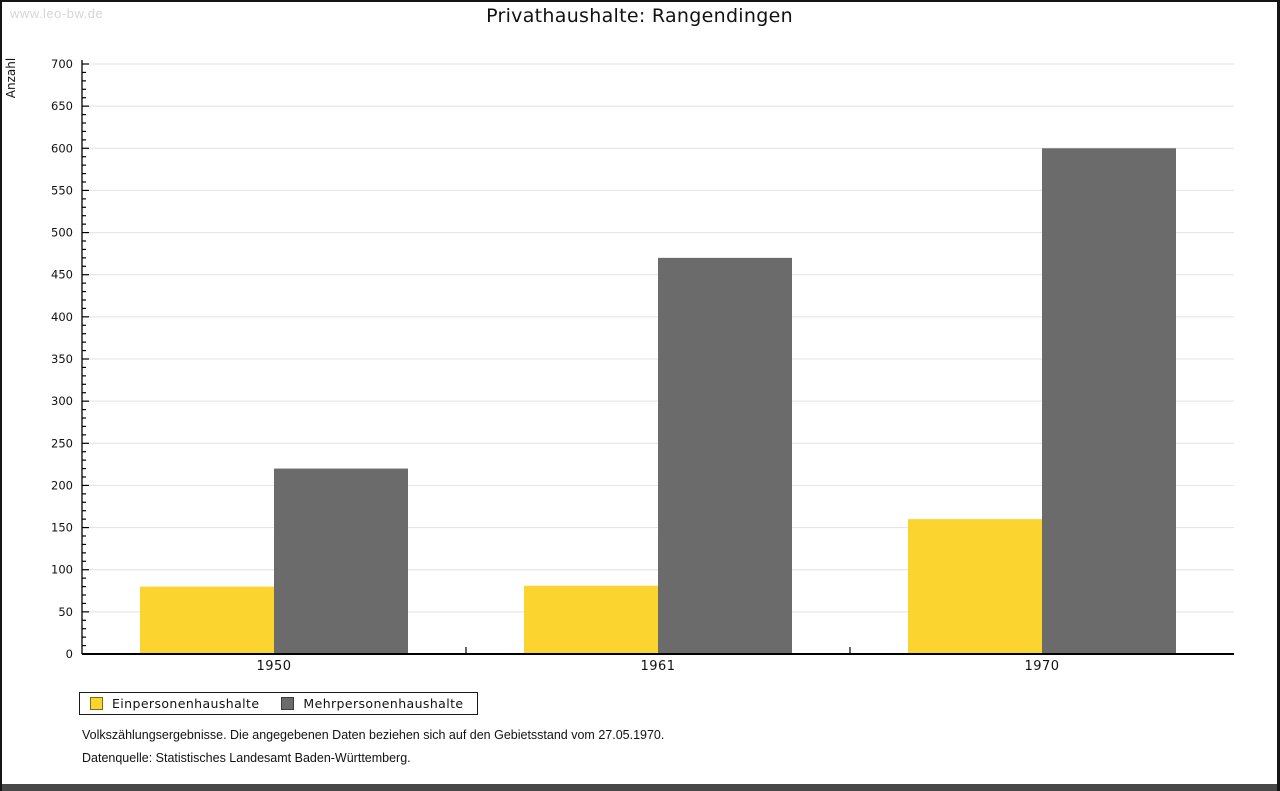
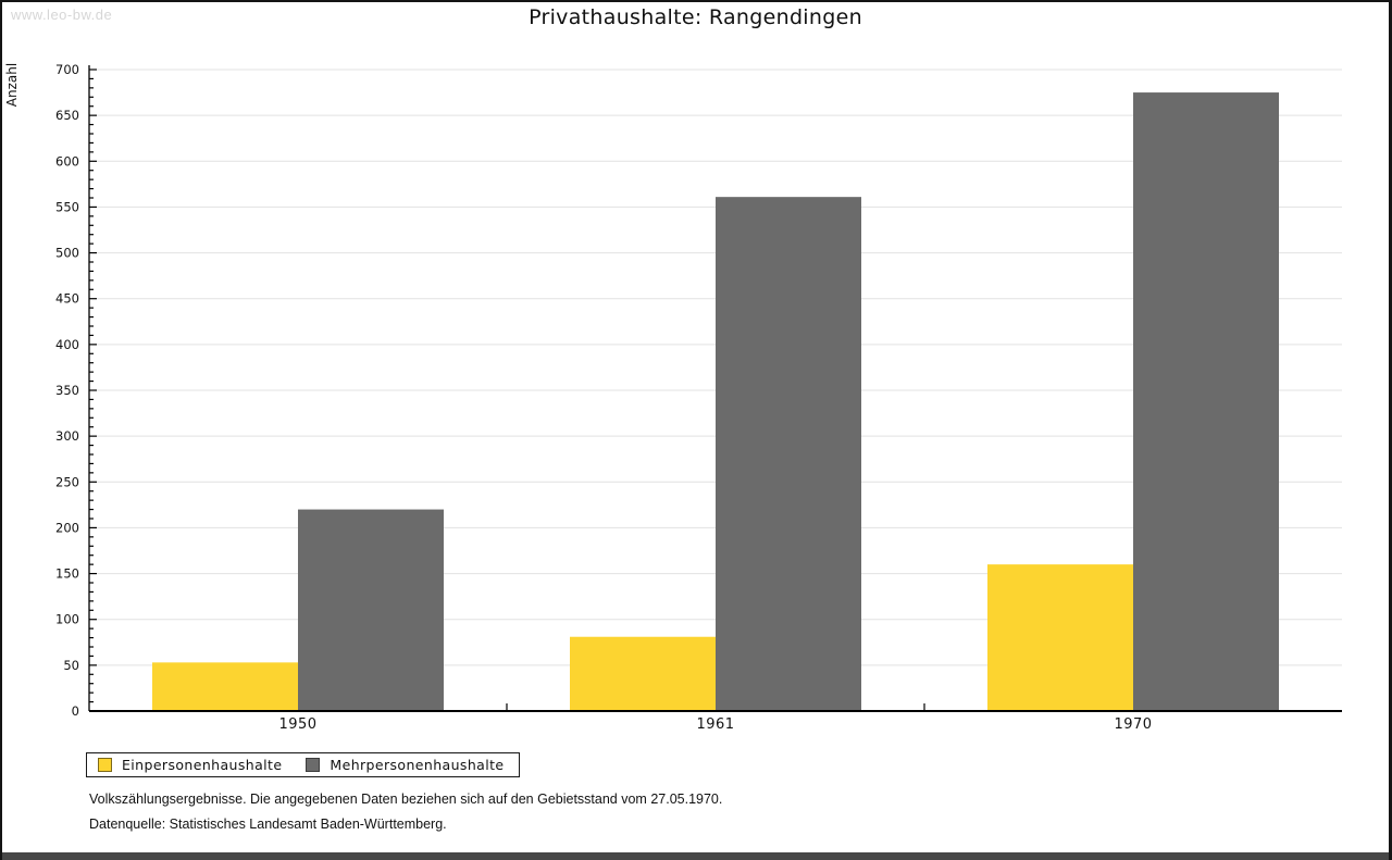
Einpersonenhaushalte/1950: 80 -> 50
Mehrpersonenhaushalte/1961: 470 -> 560
Mehrpersonenhaushalte/1970: 600 -> 680
